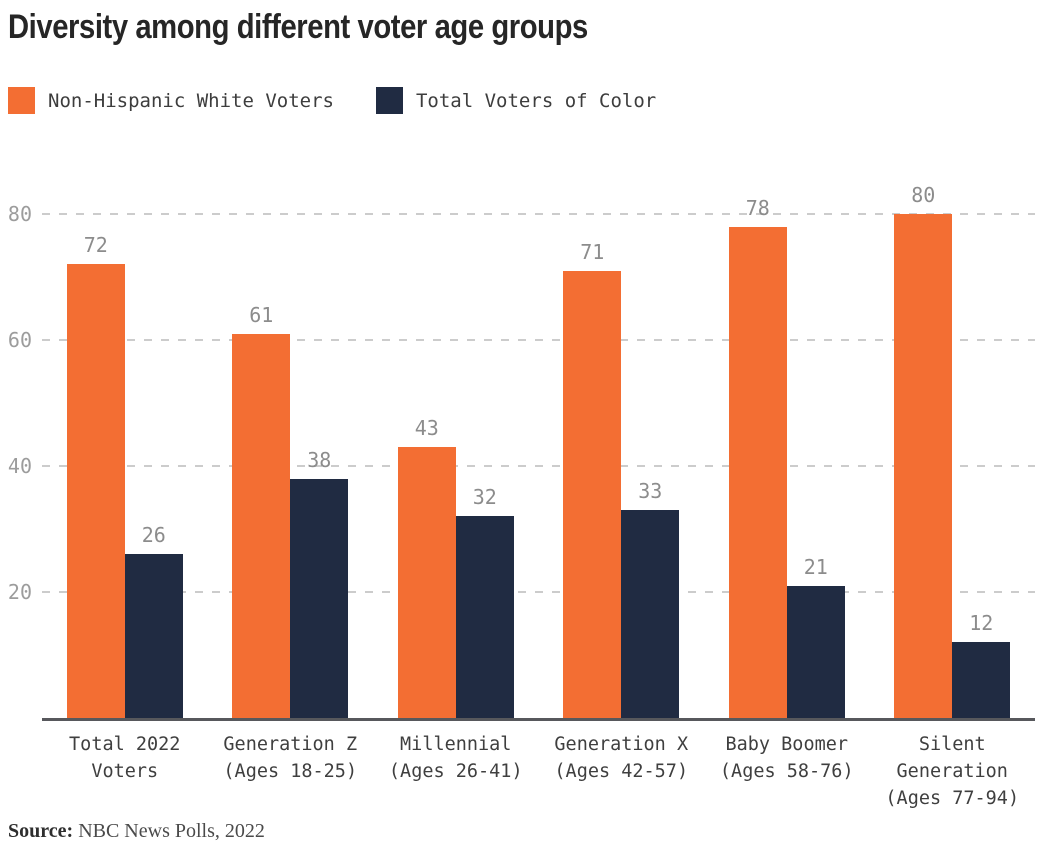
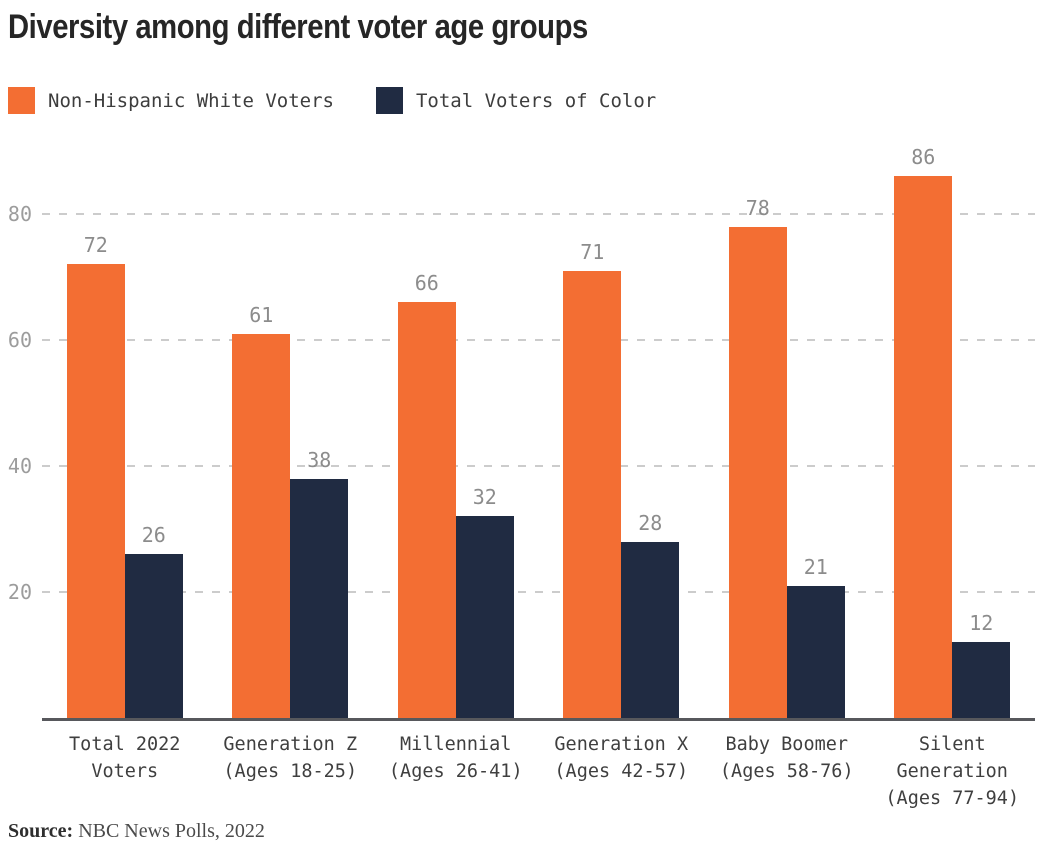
Non-Hispanic White Voters/Millennial (Ages 26-41): 43 -> 66
Total Voters of Color/Generation X (Ages 42-57): 33 -> 28
Non-Hispanic White Voters/Silent Generation (Ages 77-94): 80 -> 86
